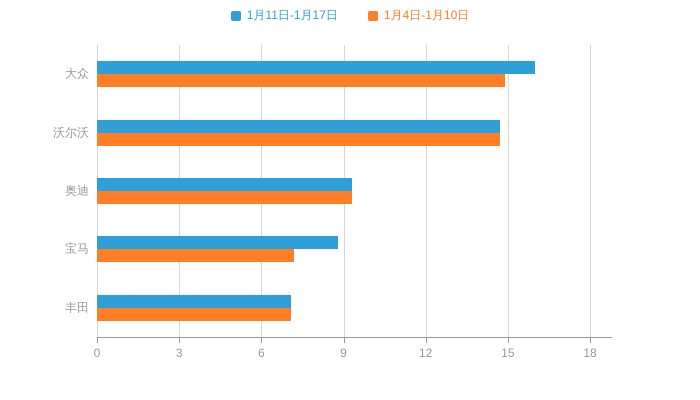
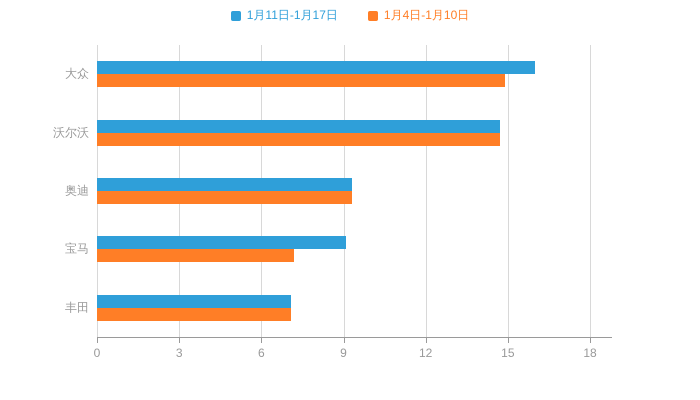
1月11日-1月17日/宝马: 8.8 -> 9.1
